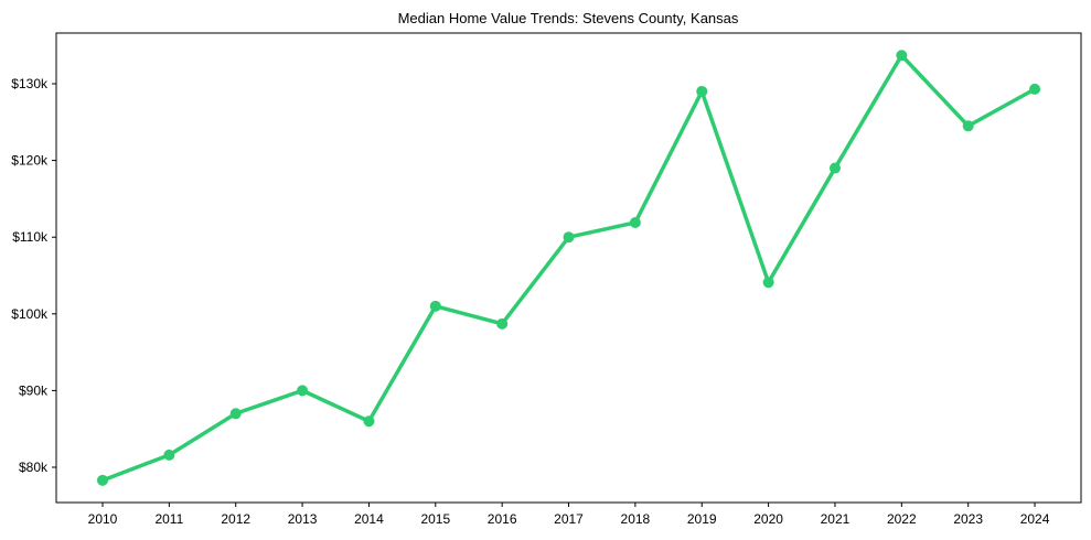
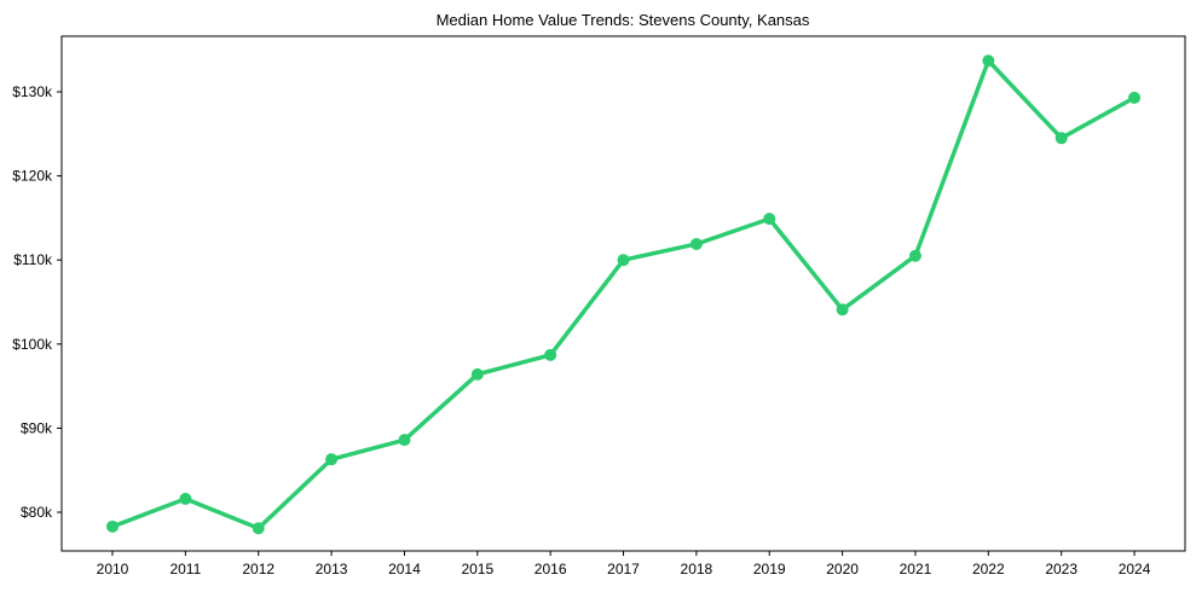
2012: $87k -> $78k
2013: $90k -> $86k
2014: $86k -> $89k
2015: $101k -> $96k
2019: $129k -> $115k
2021: $119k -> $110k
